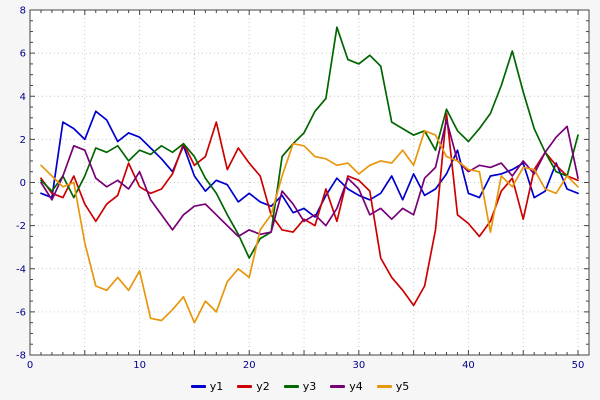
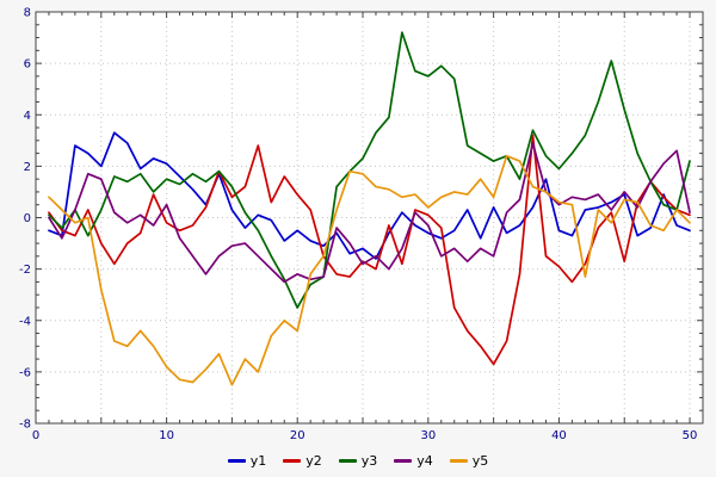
y5/10: -4.1 -> -5.8
